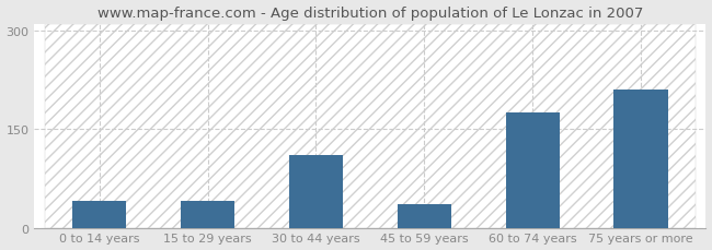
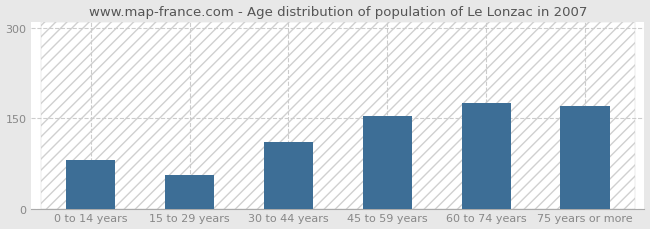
0 to 14 years: 40 -> 80
15 to 29 years: 40 -> 55
45 to 59 years: 36 -> 153
75 years or more: 210 -> 170
